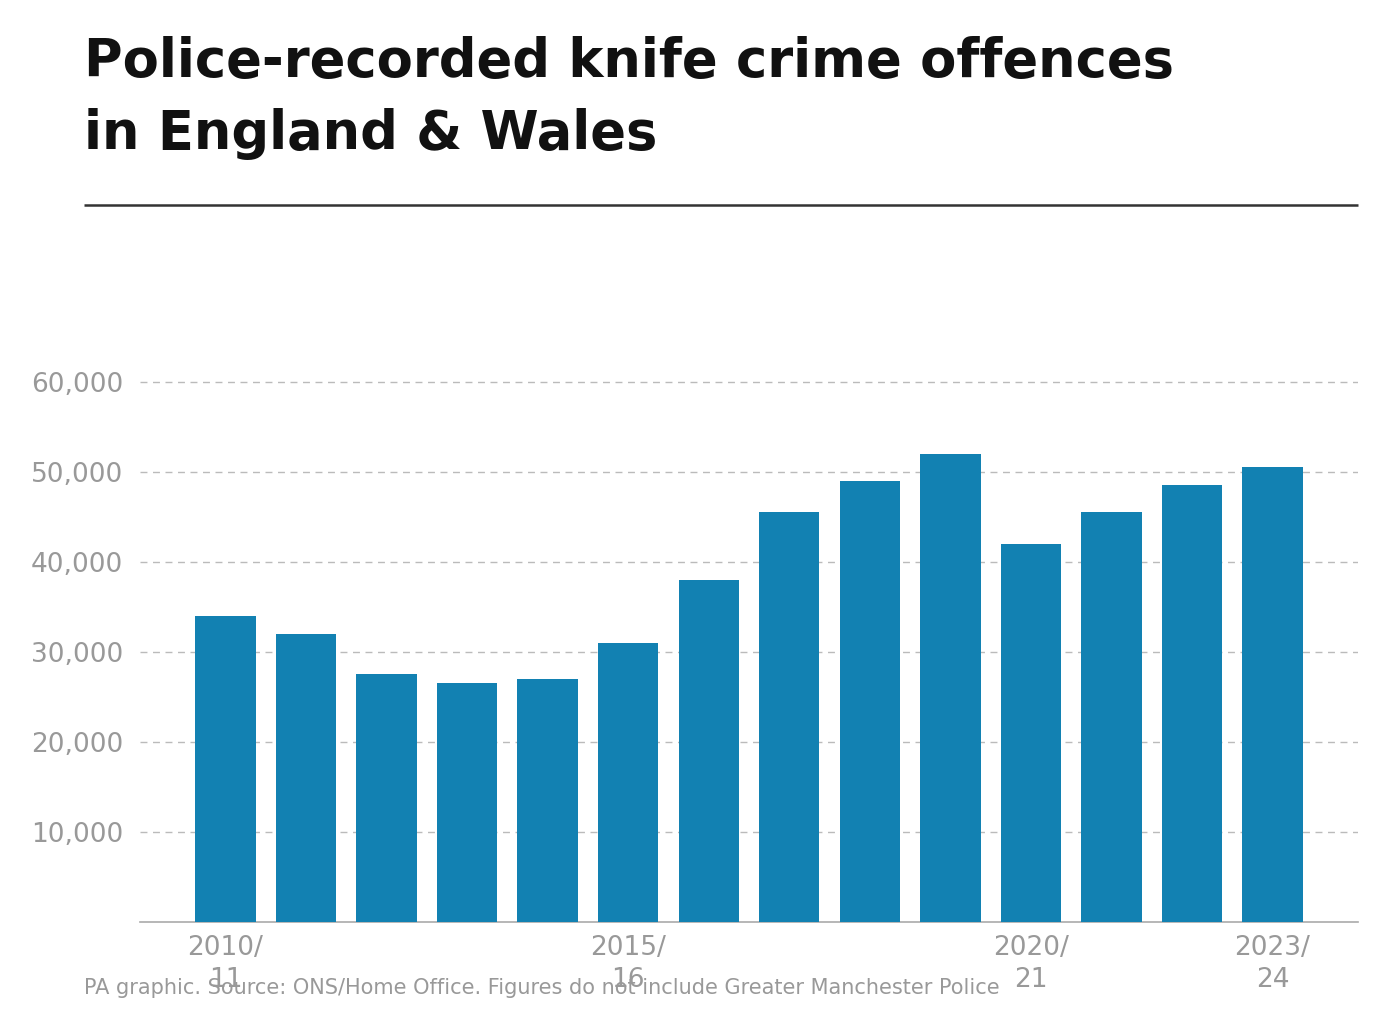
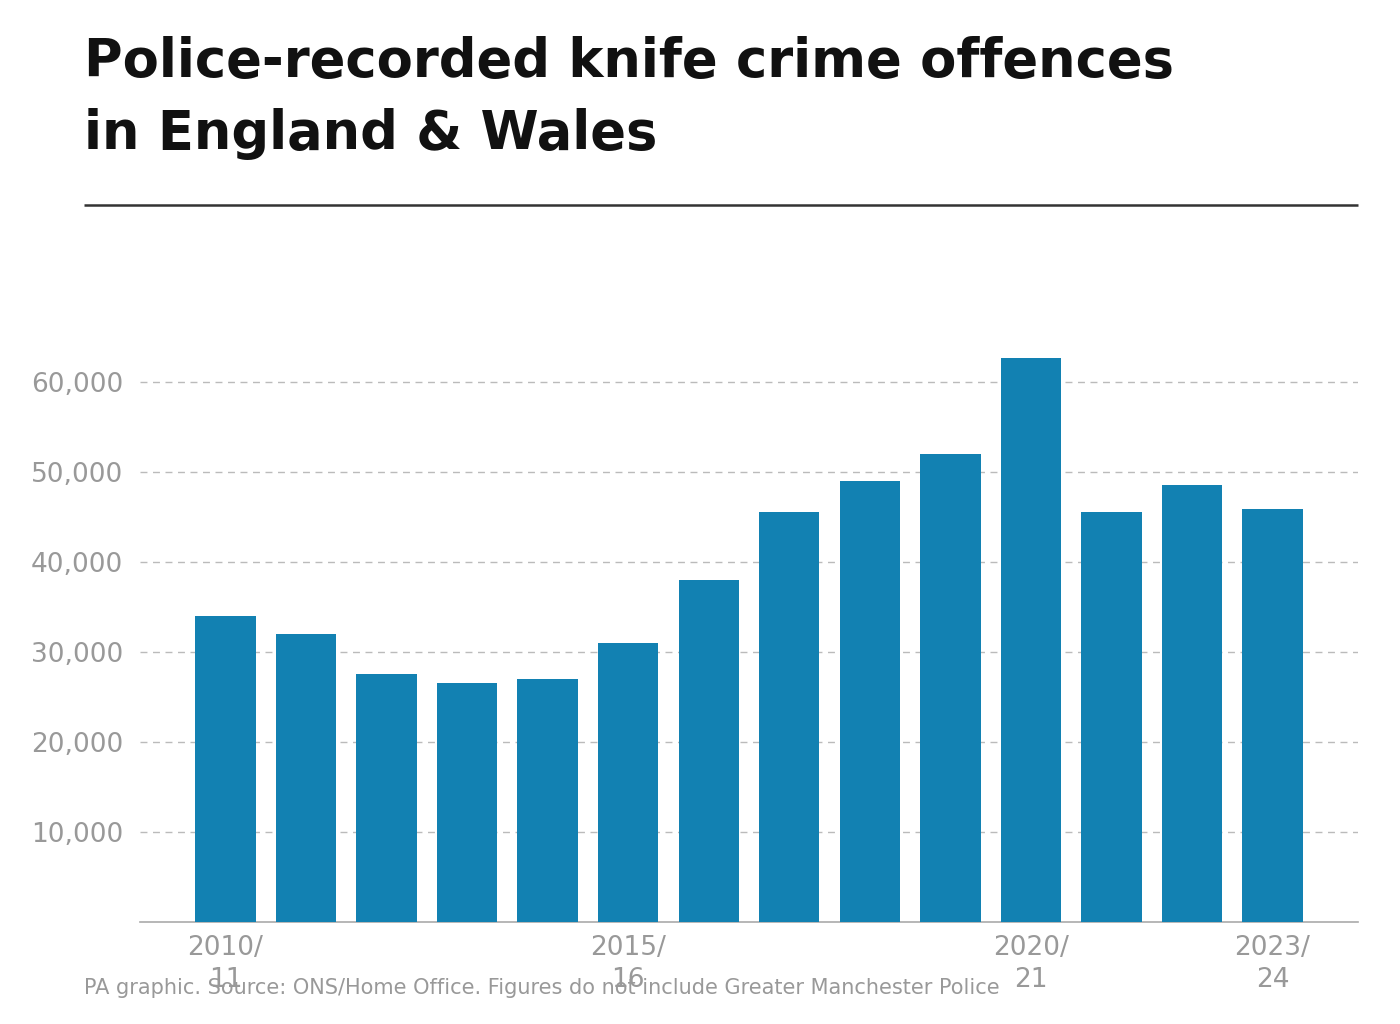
2020/ 21: 42,000 -> 62,600
2023/ 24: 50,500 -> 45,800
